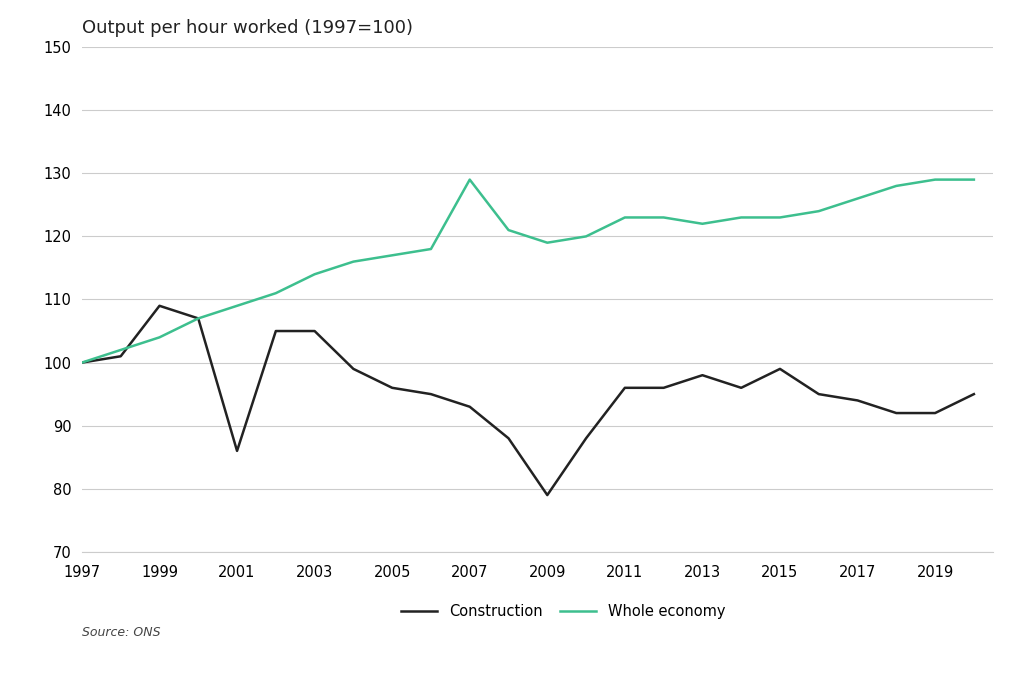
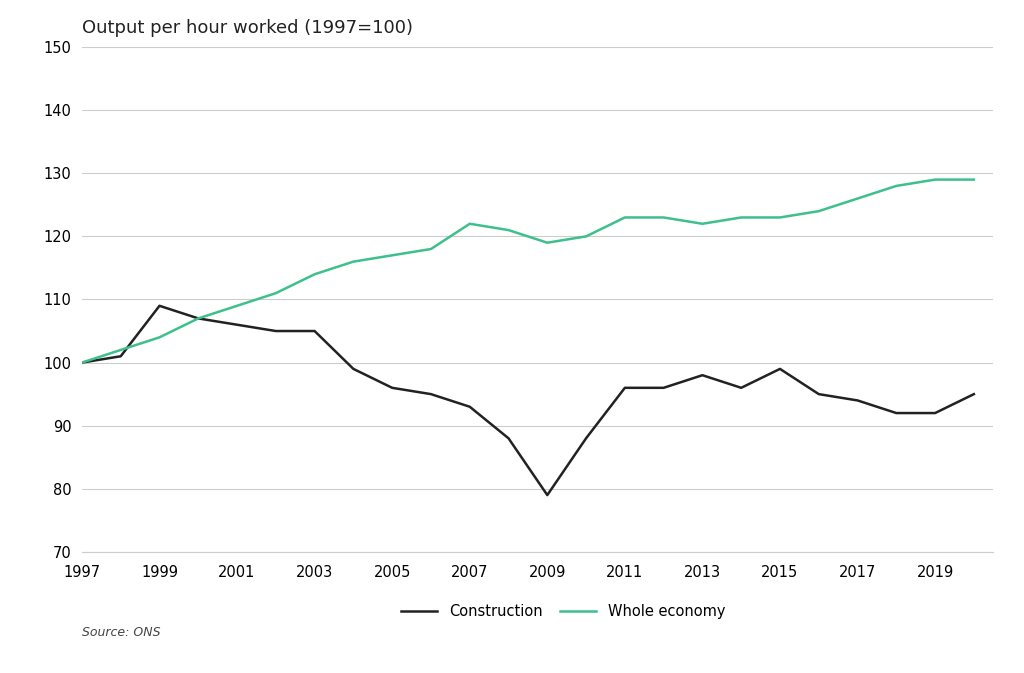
Construction/2001: 86 -> 106
Whole economy/2007: 129 -> 122
